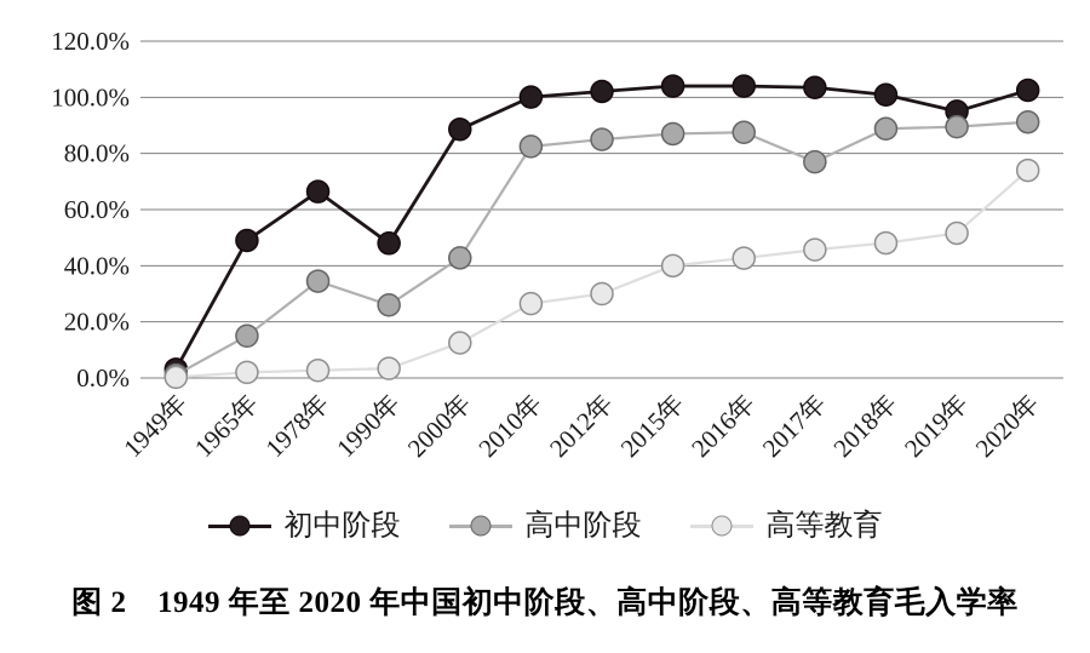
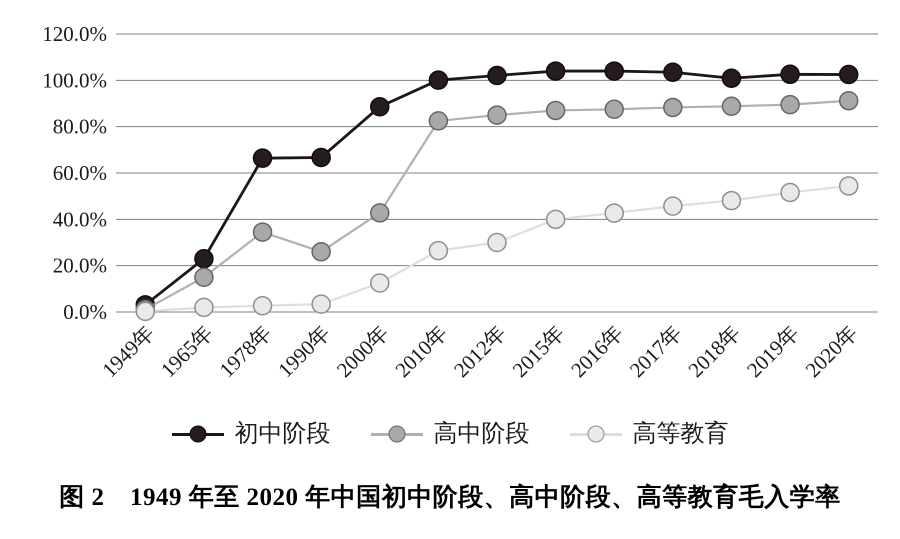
初中阶段/1965年: 49% -> 23%
初中阶段/1990年: 48% -> 67%
高中阶段/2017年: 77% -> 88%
初中阶段/2019年: 95% -> 103%
高等教育/2020年: 74% -> 54%
